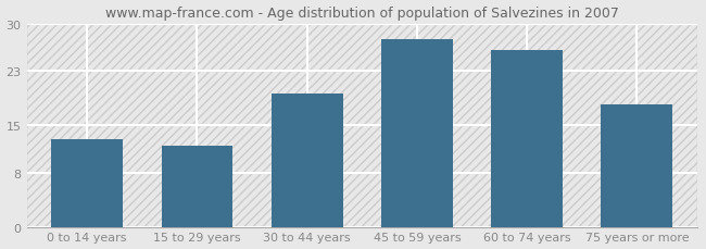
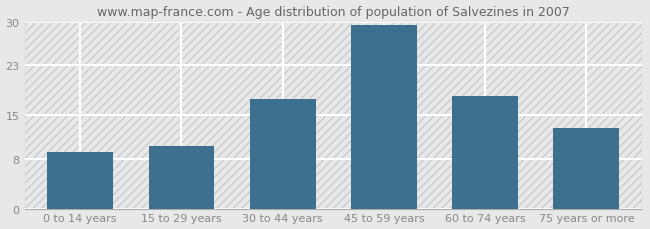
0 to 14 years: 13.0 -> 9.0
15 to 29 years: 12.0 -> 10.0
30 to 44 years: 19.6 -> 17.5
45 to 59 years: 27.6 -> 29.5
60 to 74 years: 26.0 -> 18.0
75 years or more: 18.0 -> 13.0
